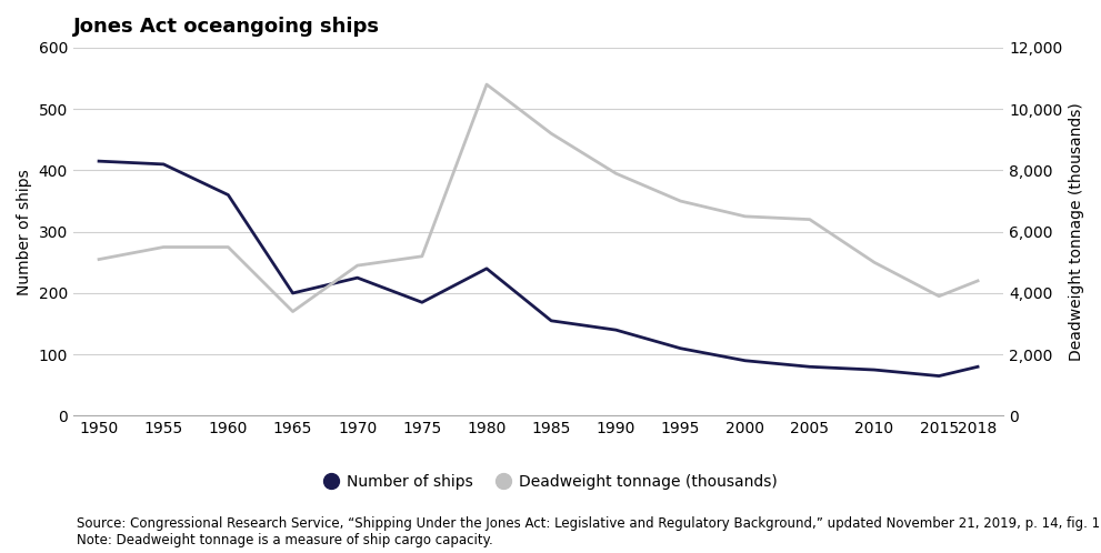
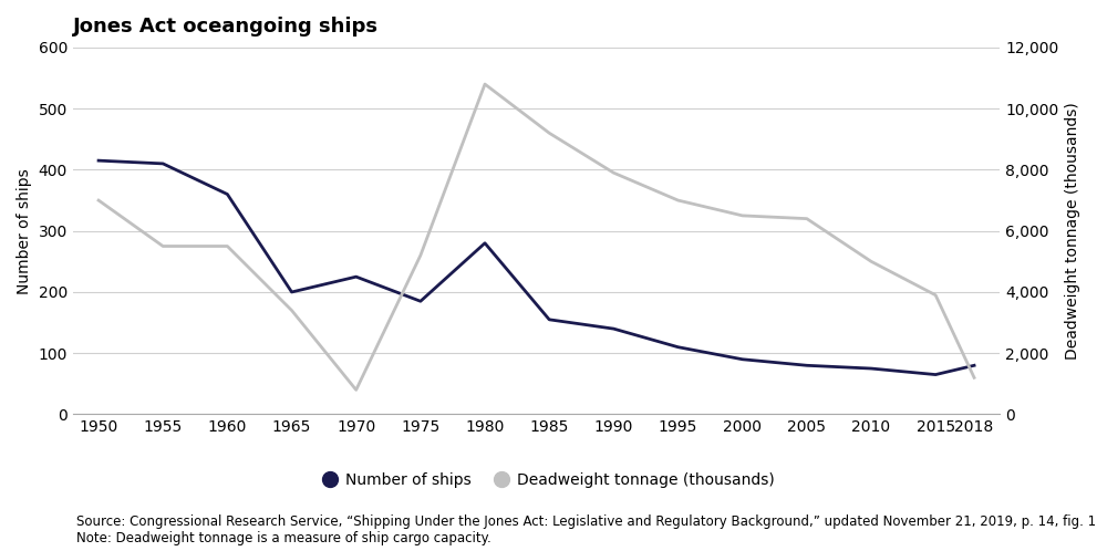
Deadweight tonnage (thousands)/1950: 5,100 -> 7,000
Deadweight tonnage (thousands)/1970: 4,900 -> 800
Number of ships/1980: 240 -> 280
Deadweight tonnage (thousands)/2018: 4,400 -> 1,200
